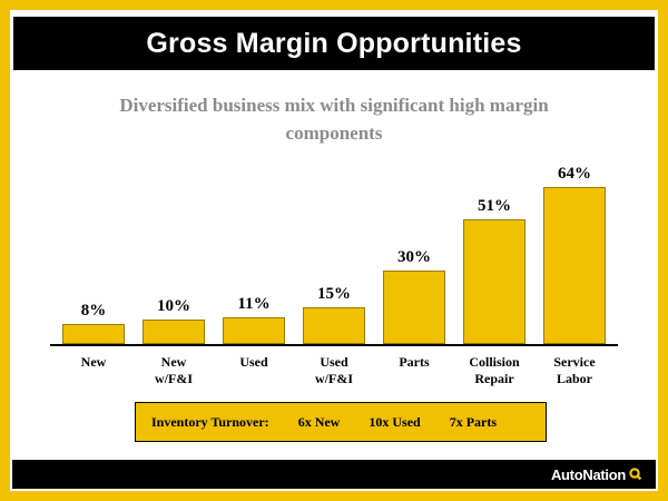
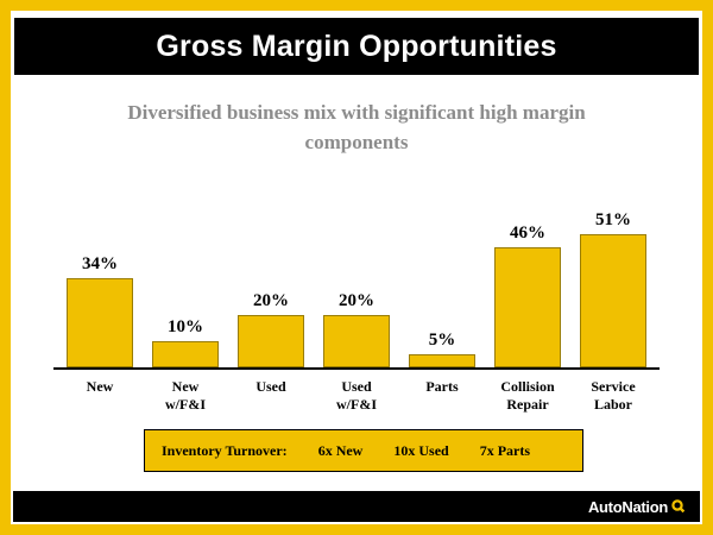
New: 8% -> 34%
Used: 11% -> 20%
Used w/F&I: 15% -> 20%
Parts: 30% -> 5%
Collision Repair: 51% -> 46%
Service Labor: 64% -> 51%
